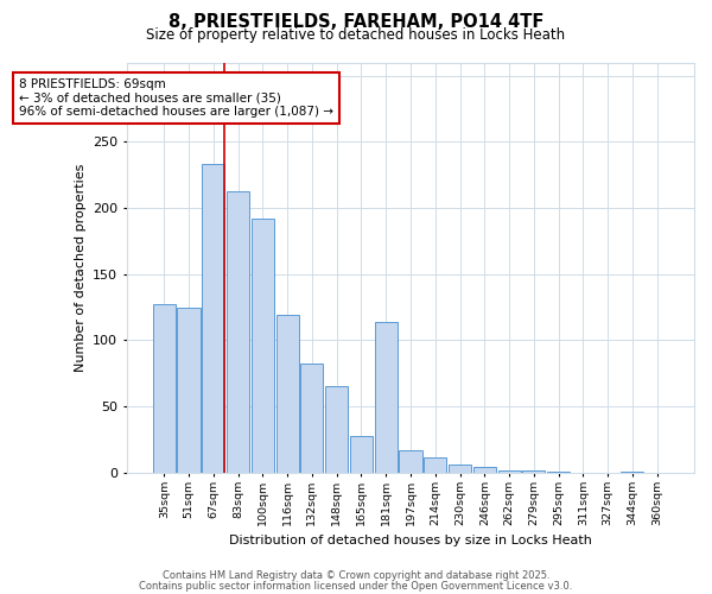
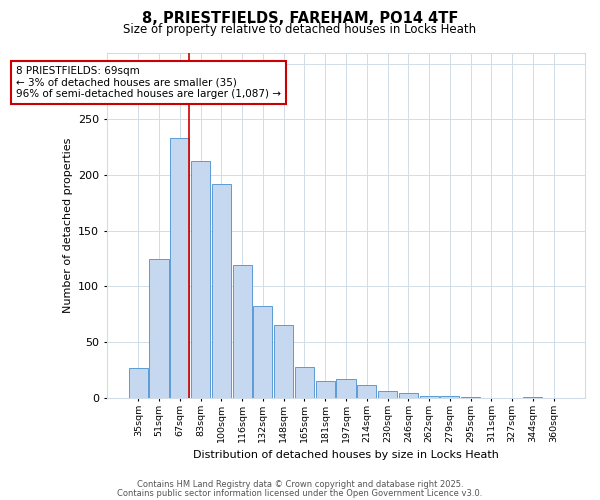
35sqm: 127 -> 27
181sqm: 114 -> 15
